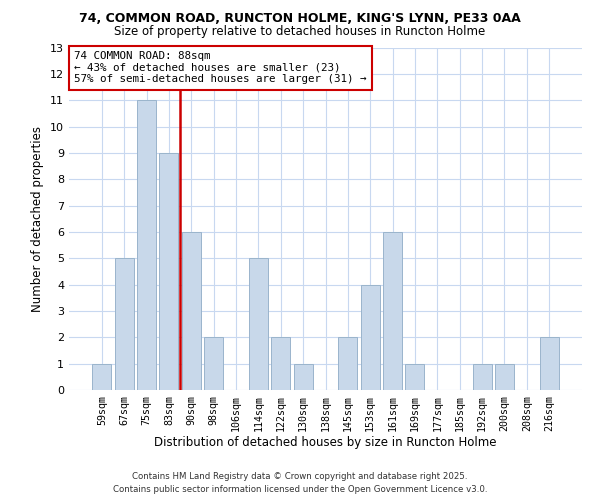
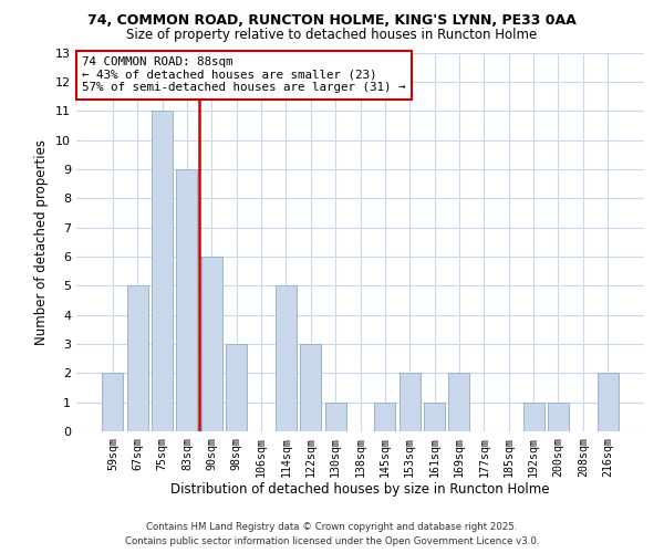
59sqm: 1 -> 2
98sqm: 2 -> 3
122sqm: 2 -> 3
145sqm: 2 -> 1
153sqm: 4 -> 2
161sqm: 6 -> 1
169sqm: 1 -> 2
